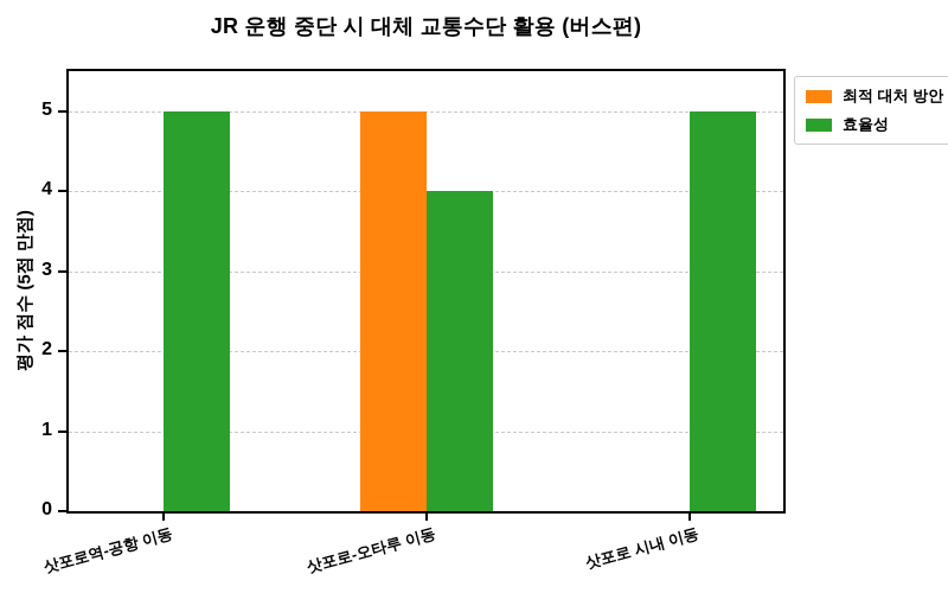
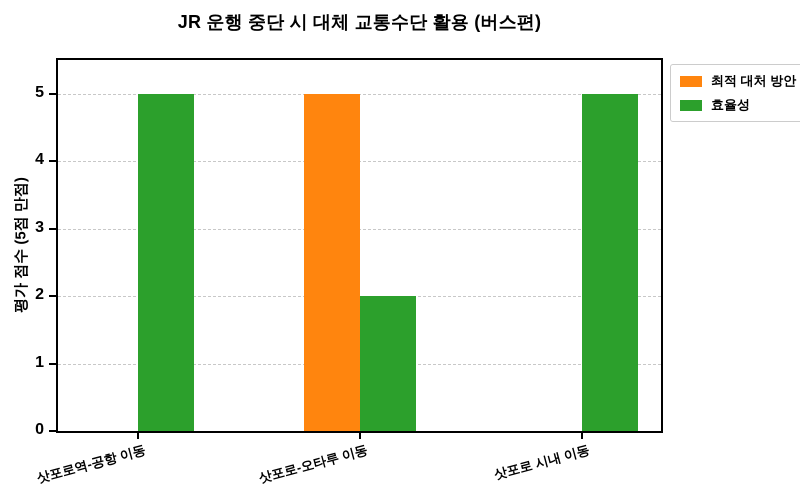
효율성/삿포로-오타루 이동: 4 -> 2
